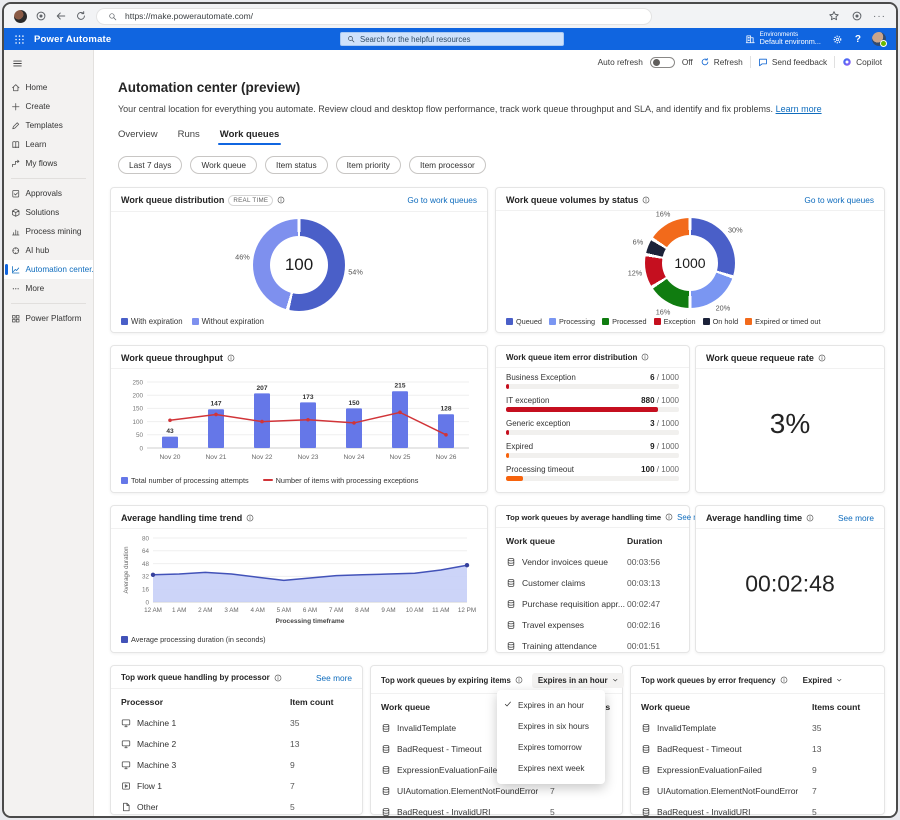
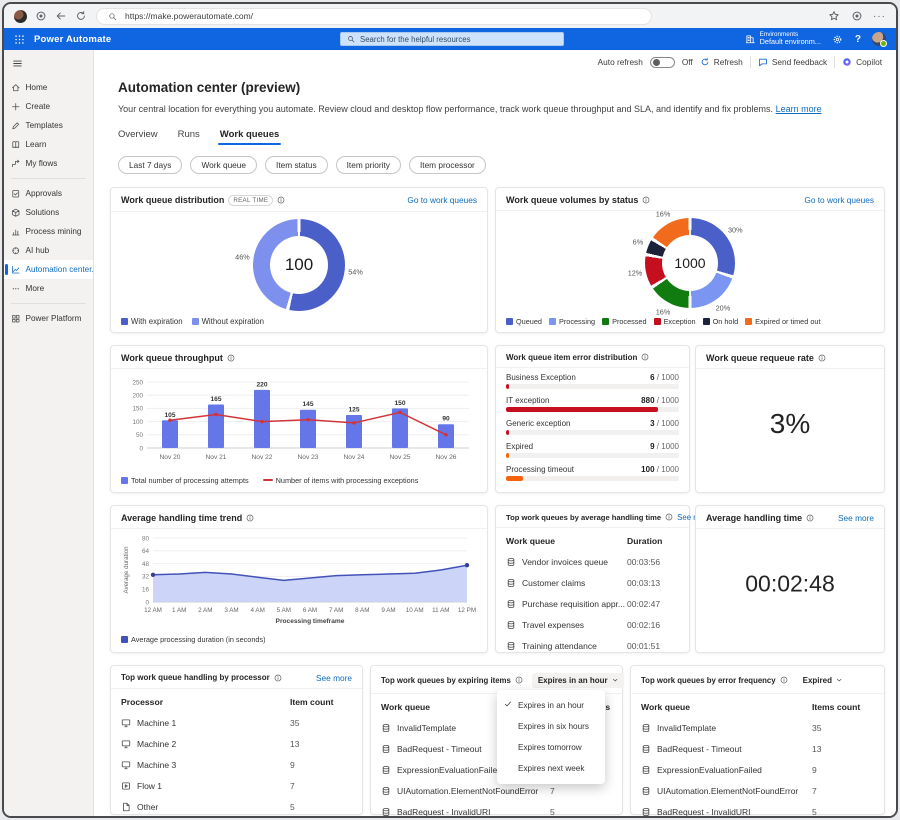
Work queue throughput/Total number of processing attempts/Nov 20: 43 -> 105
Work queue throughput/Total number of processing attempts/Nov 21: 147 -> 165
Work queue throughput/Total number of processing attempts/Nov 22: 207 -> 220
Work queue throughput/Total number of processing attempts/Nov 23: 173 -> 145
Work queue throughput/Total number of processing attempts/Nov 24: 150 -> 125
Work queue throughput/Total number of processing attempts/Nov 25: 215 -> 150
Work queue throughput/Total number of processing attempts/Nov 26: 128 -> 90
